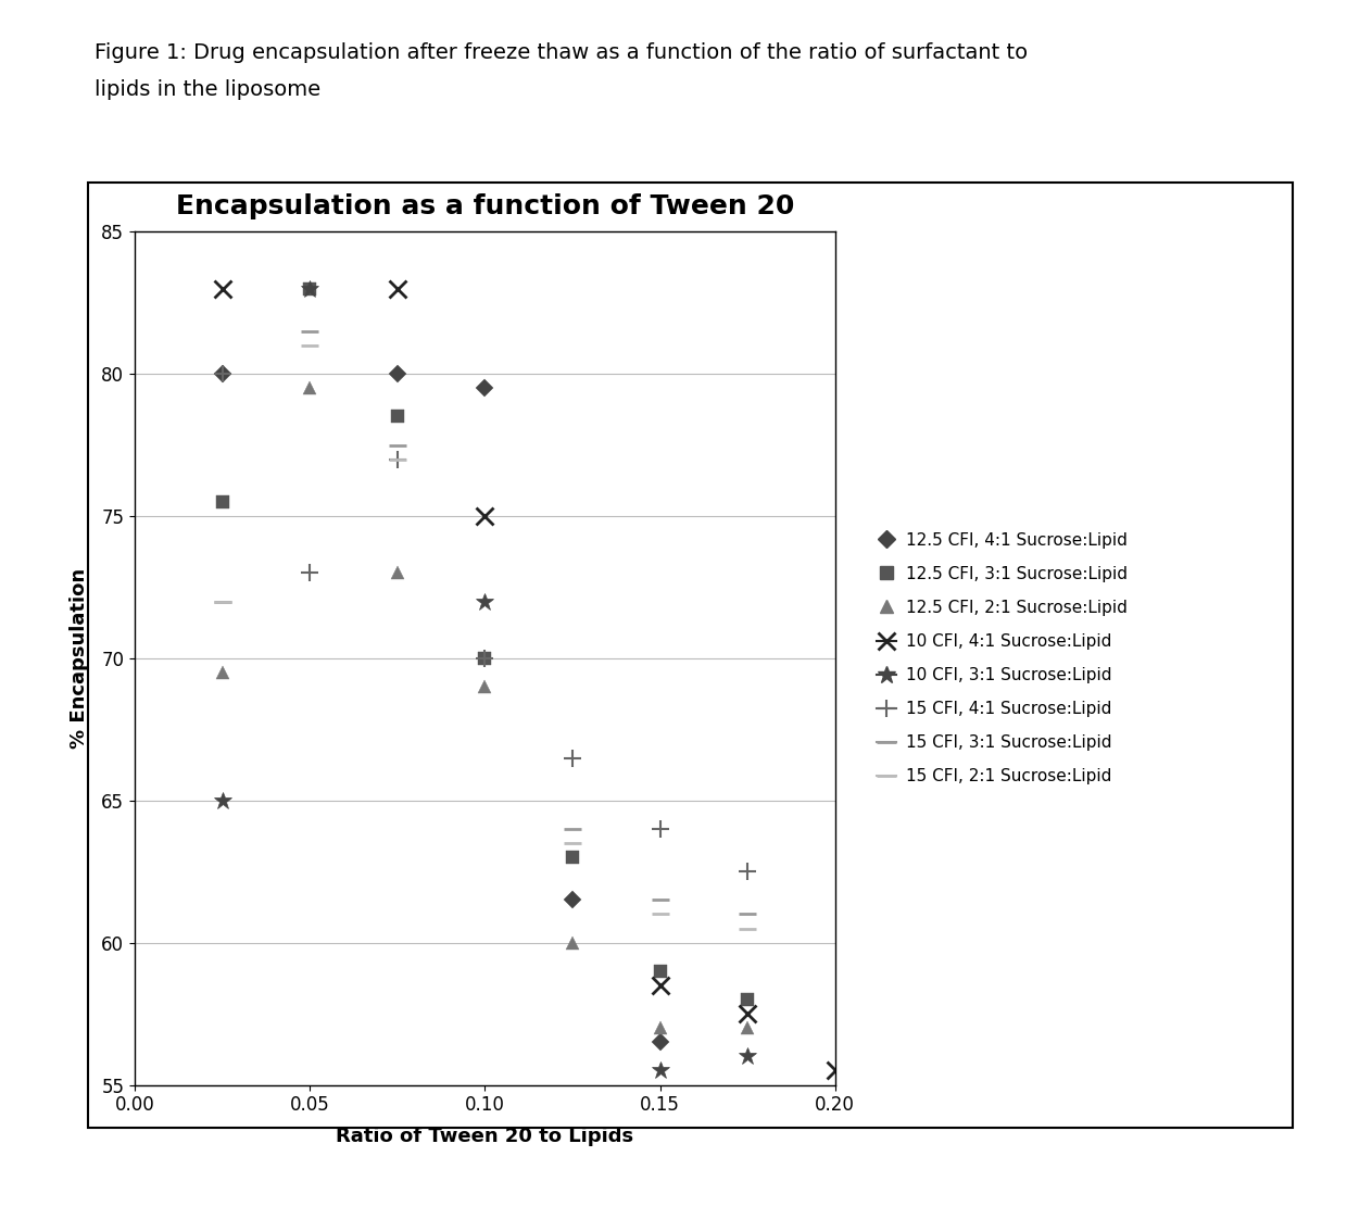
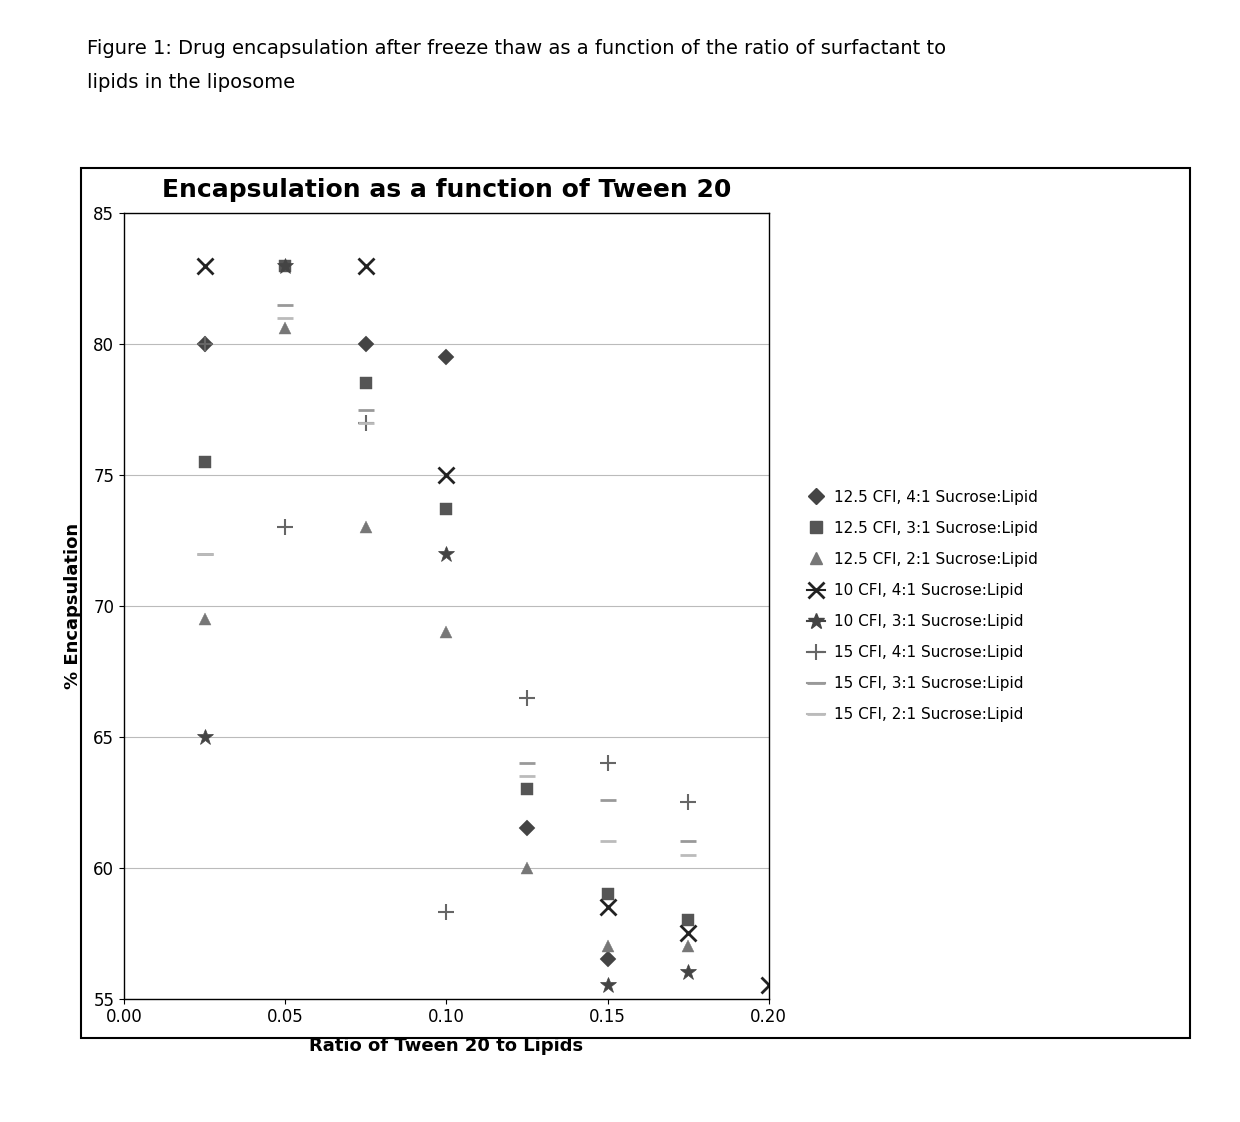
12.5 CFI, 2:1 Sucrose:Lipid/0.05: 79.5 -> 80.6
12.5 CFI, 3:1 Sucrose:Lipid/0.10: 70.0 -> 73.7
15 CFI, 4:1 Sucrose:Lipid/0.10: 70.0 -> 58.3
15 CFI, 3:1 Sucrose:Lipid/0.15: 61.5 -> 62.6
